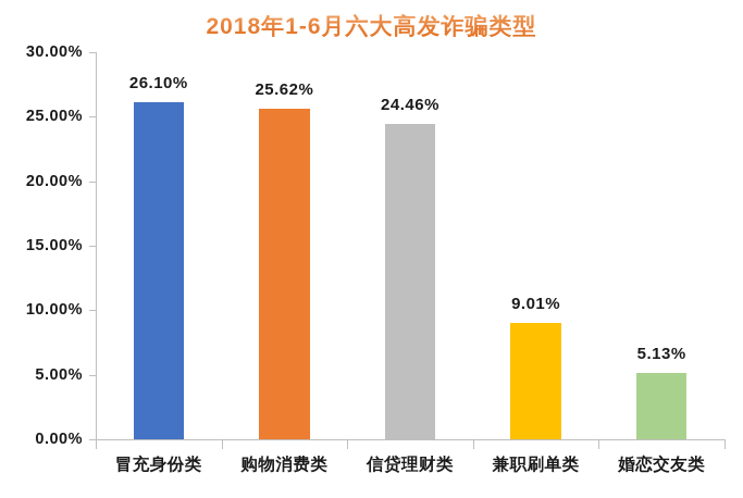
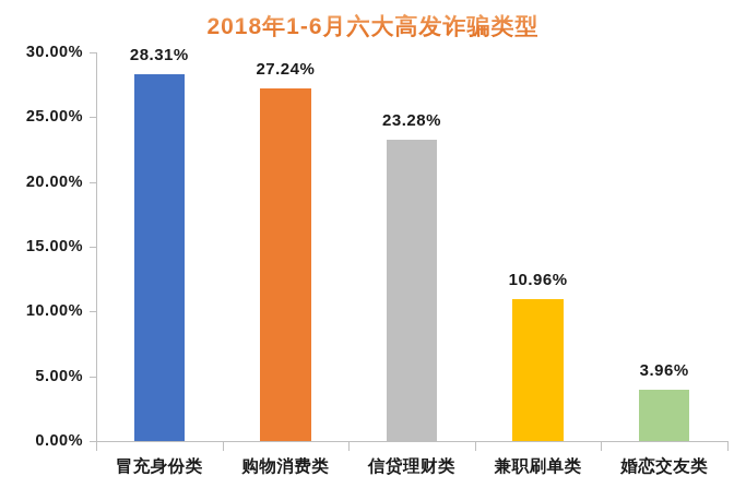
冒充身份类: 26.10% -> 28.31%
购物消费类: 25.62% -> 27.24%
信贷理财类: 24.46% -> 23.28%
兼职刷单类: 9.01% -> 10.96%
婚恋交友类: 5.13% -> 3.96%
